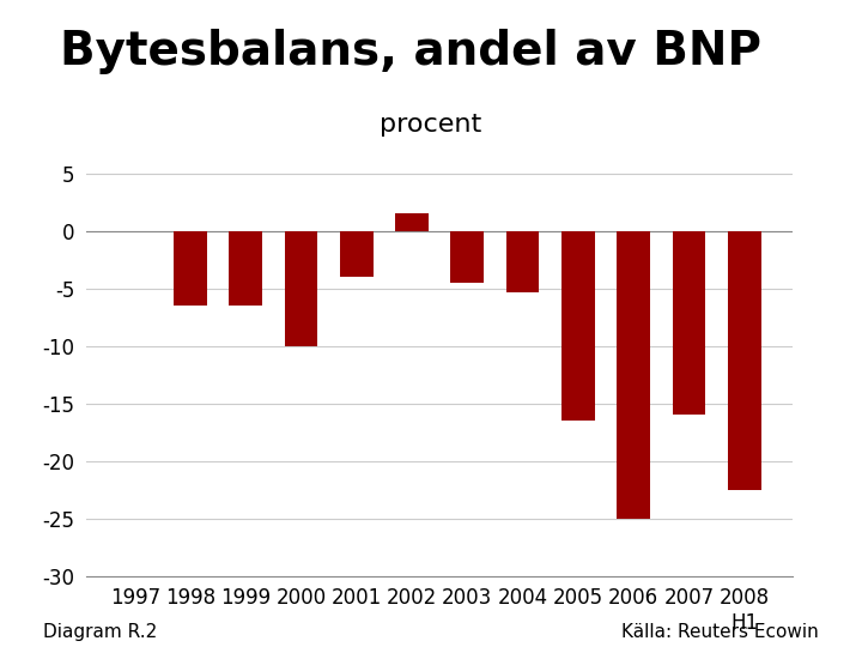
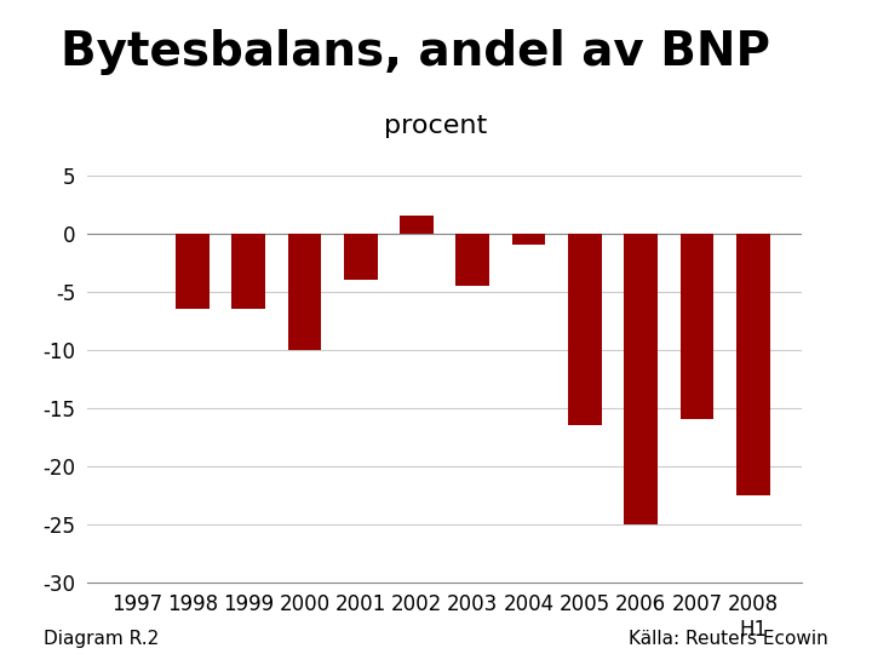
2004: -5.4 -> -1.0
